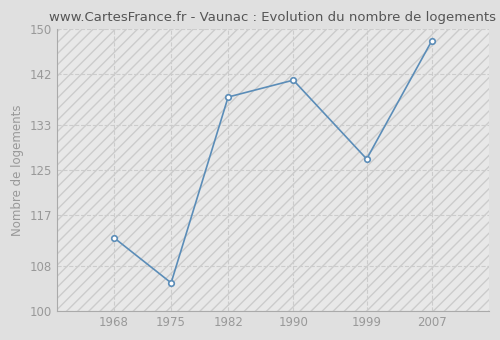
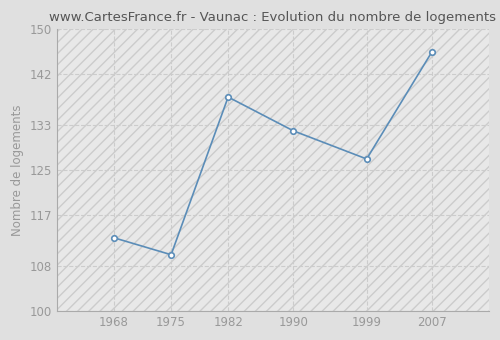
1975: 105 -> 110
1990: 141 -> 132
2007: 148 -> 146
